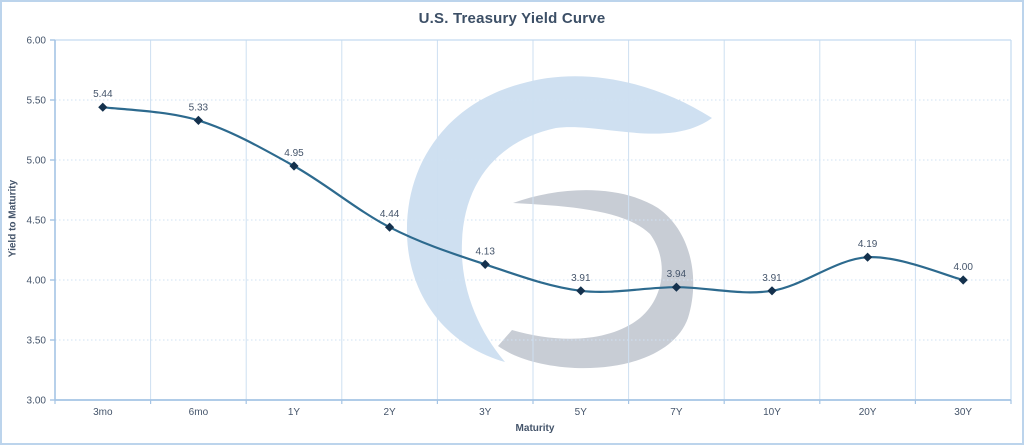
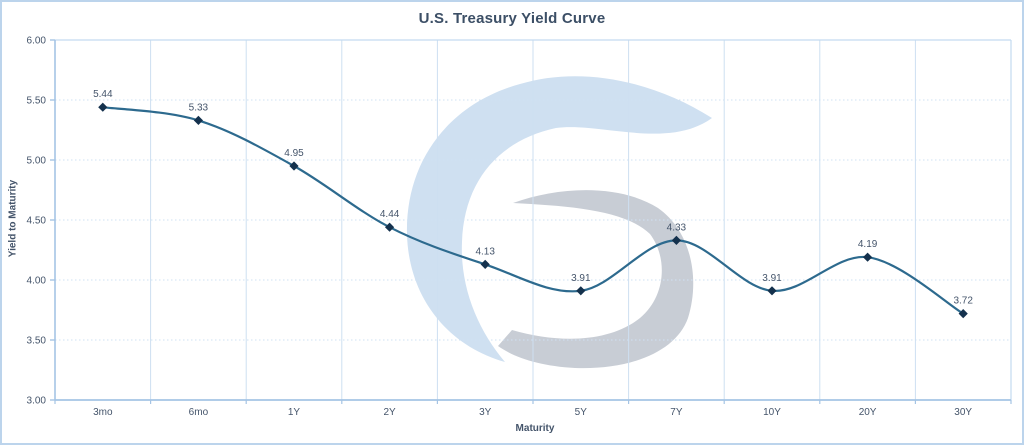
7Y: 3.94 -> 4.33
30Y: 4.00 -> 3.72
